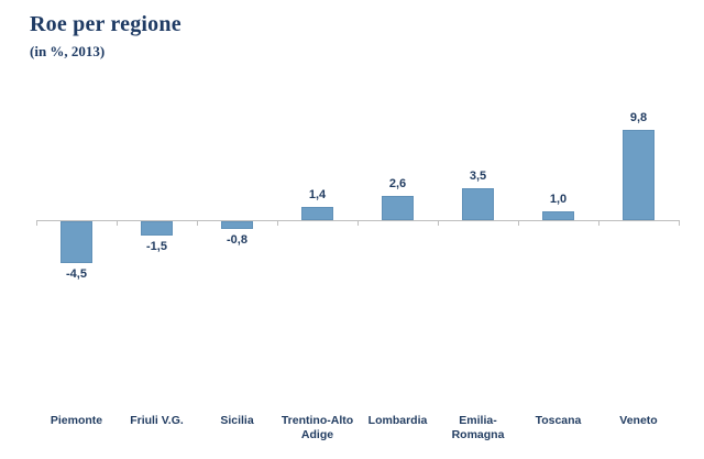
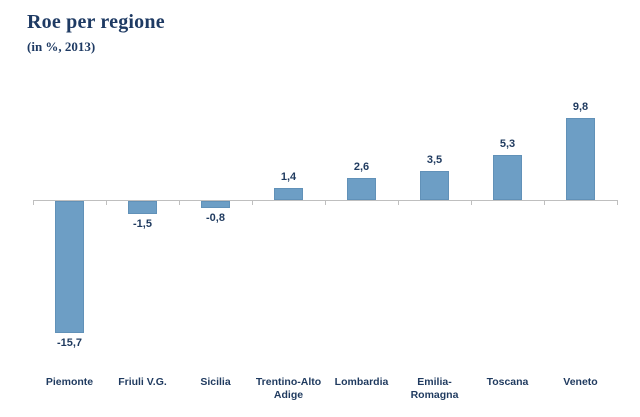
Piemonte: -4,5 -> -15,7
Toscana: 1,0 -> 5,3
